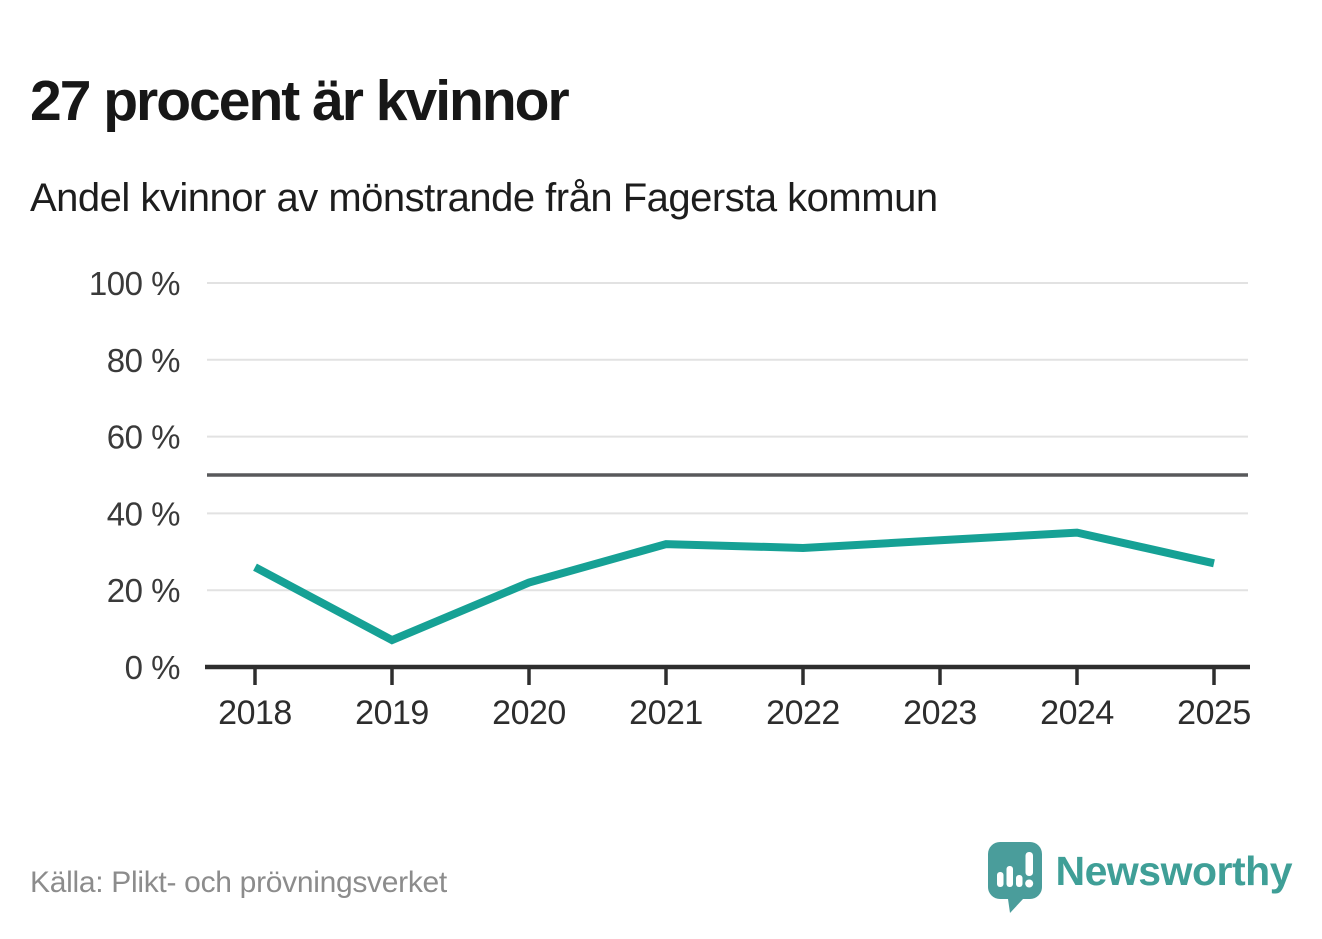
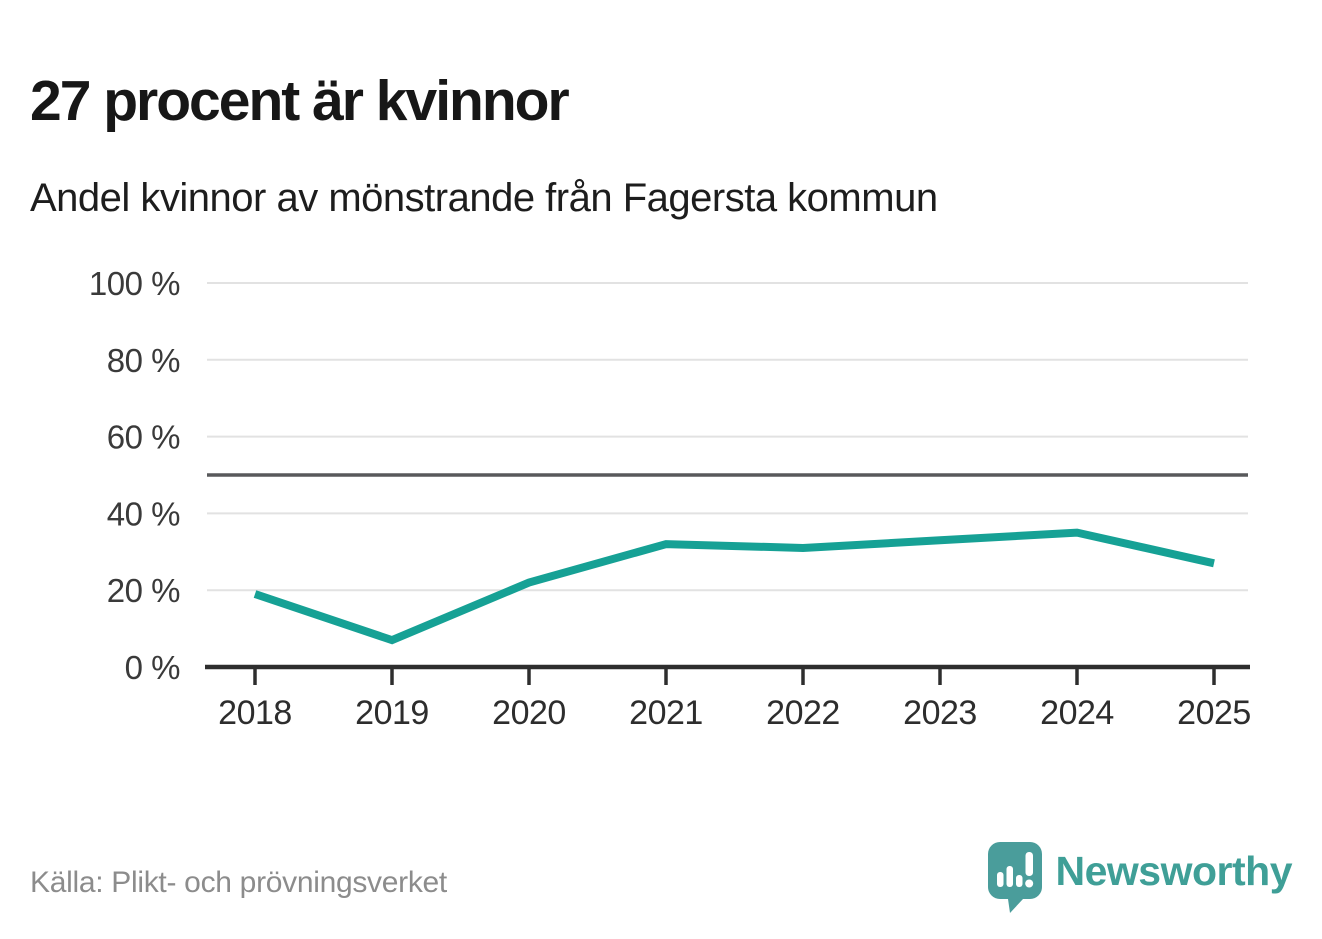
2018: 26% -> 19%
